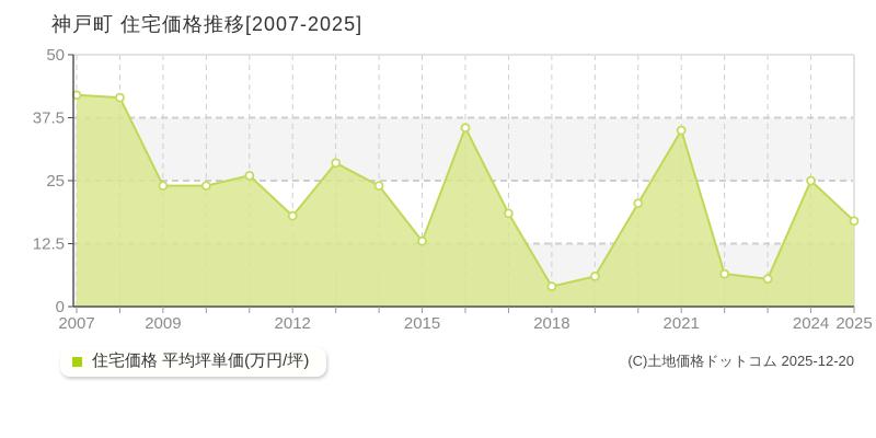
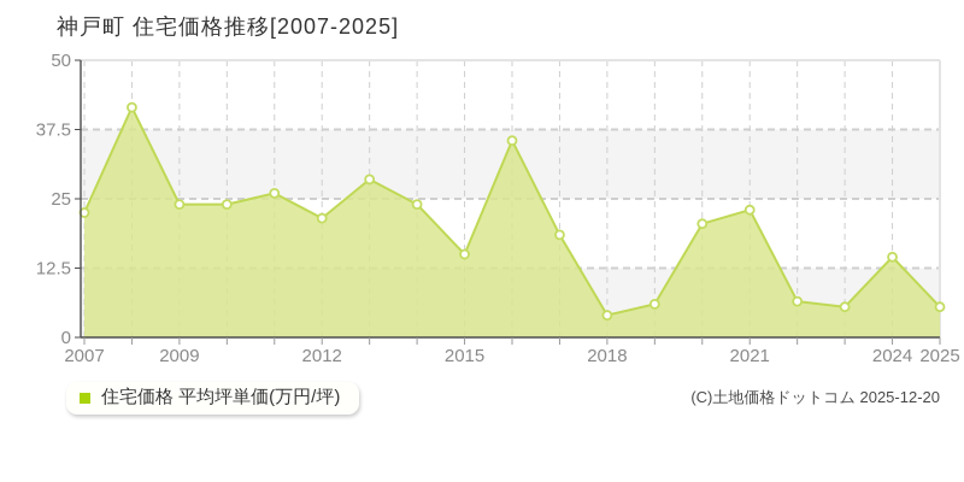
2007: 42 -> 22
2012: 18 -> 22
2015: 13 -> 15
2021: 35 -> 23
2024: 25 -> 14
2025: 17 -> 6
